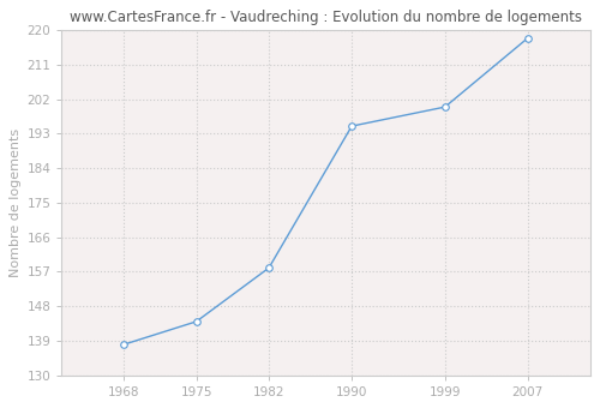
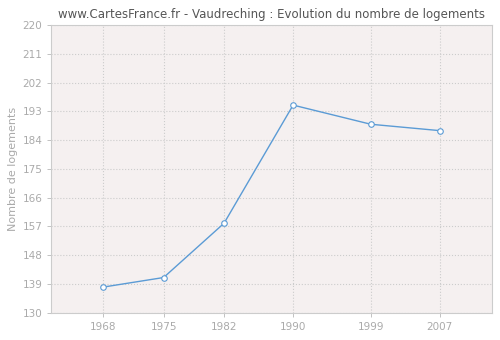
1975: 144 -> 141
1999: 200 -> 189
2007: 218 -> 187
